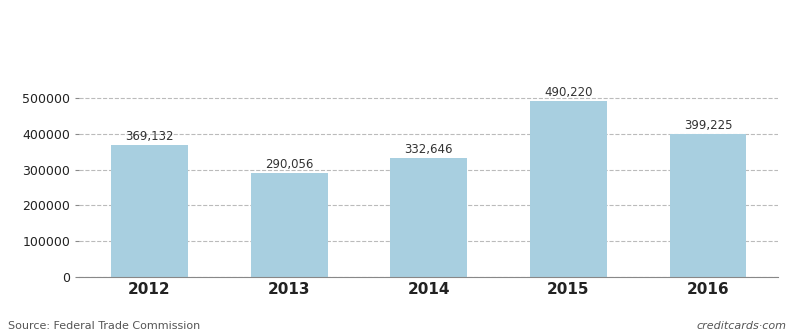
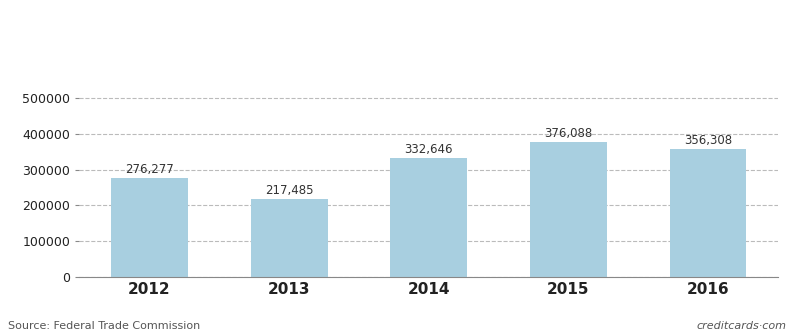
2012: 369,132 -> 276,277
2013: 290,056 -> 217,485
2015: 490,220 -> 376,088
2016: 399,225 -> 356,308
